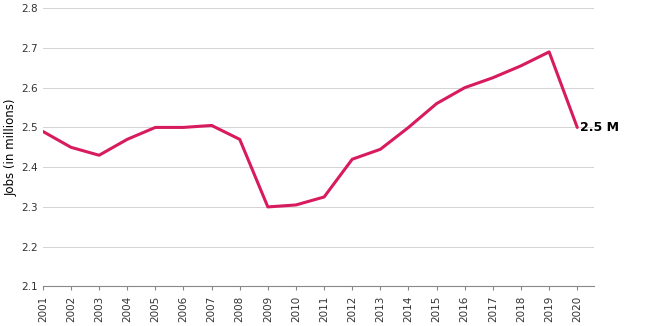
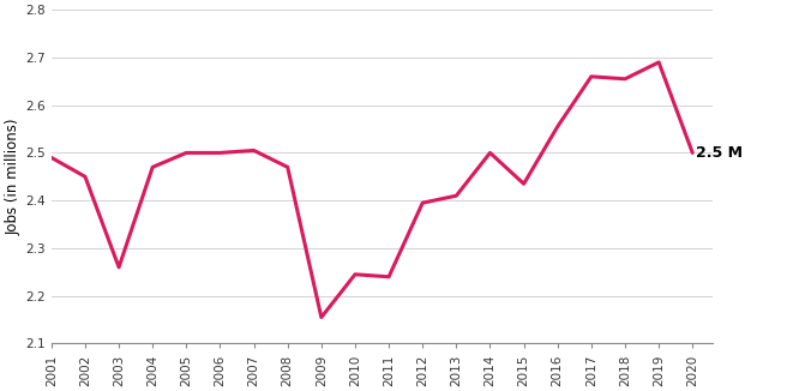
2003: 2.430 -> 2.260
2009: 2.300 -> 2.155
2010: 2.305 -> 2.245
2011: 2.325 -> 2.240
2012: 2.420 -> 2.395
2013: 2.445 -> 2.410
2015: 2.560 -> 2.435
2016: 2.600 -> 2.555
2017: 2.625 -> 2.660
